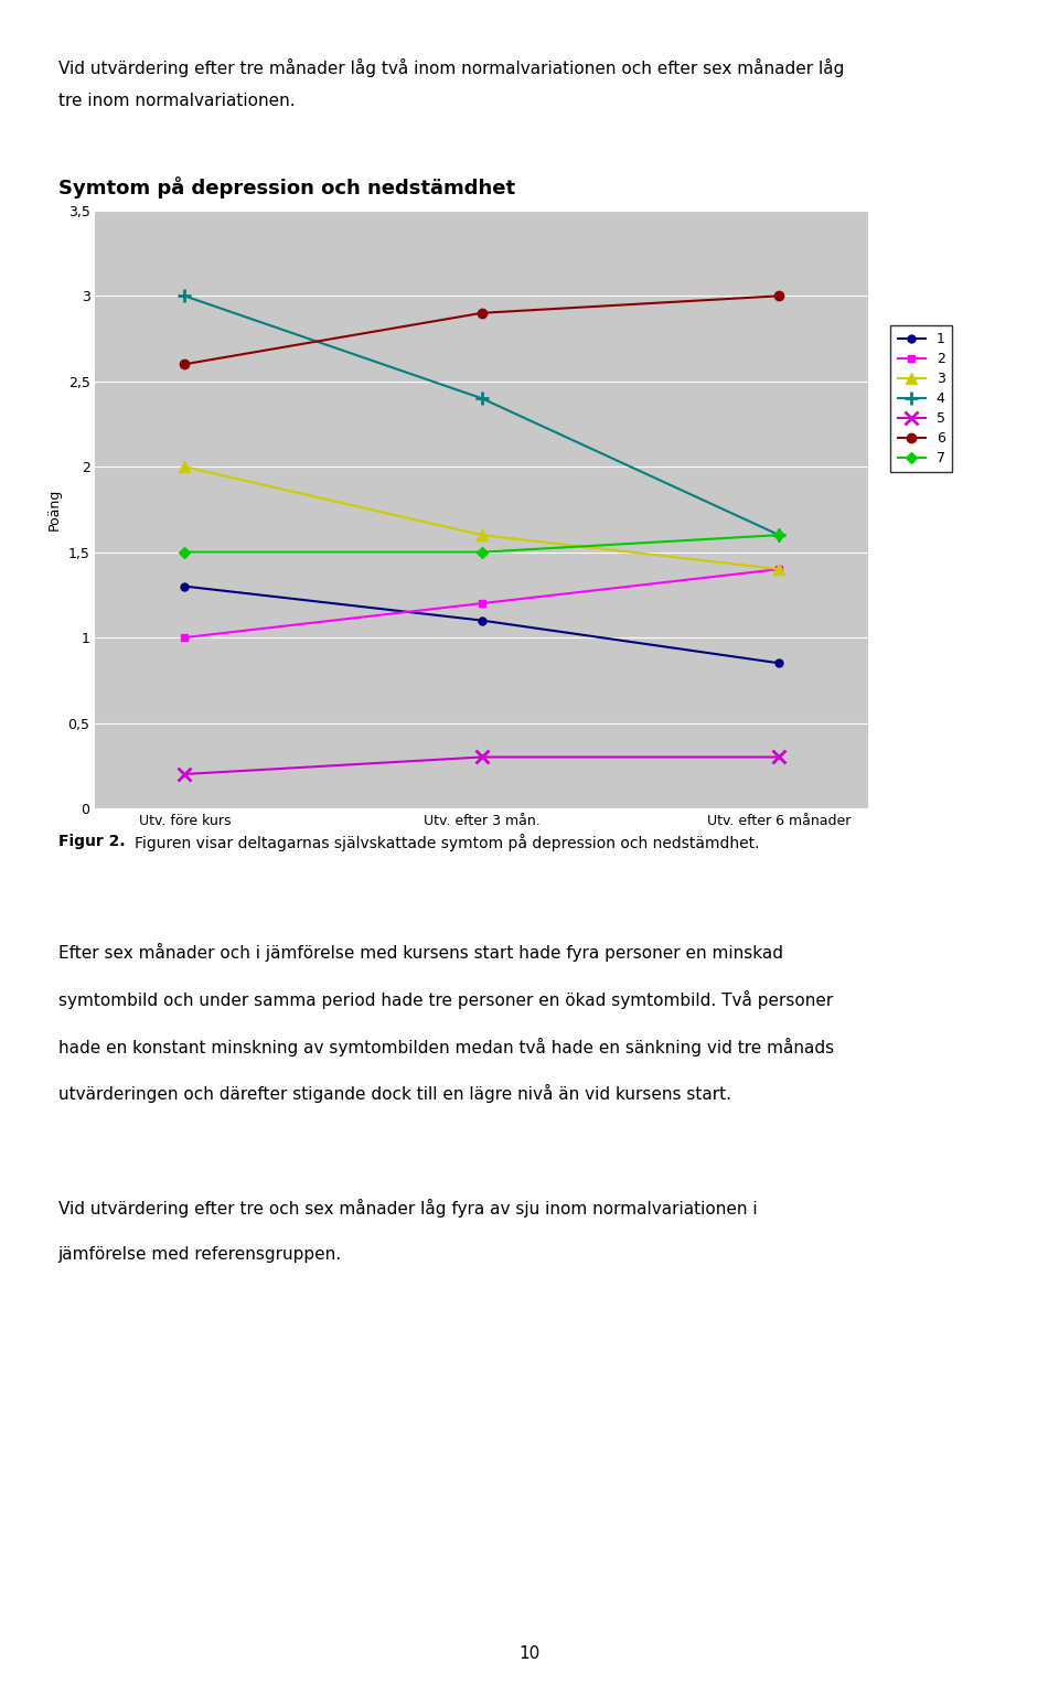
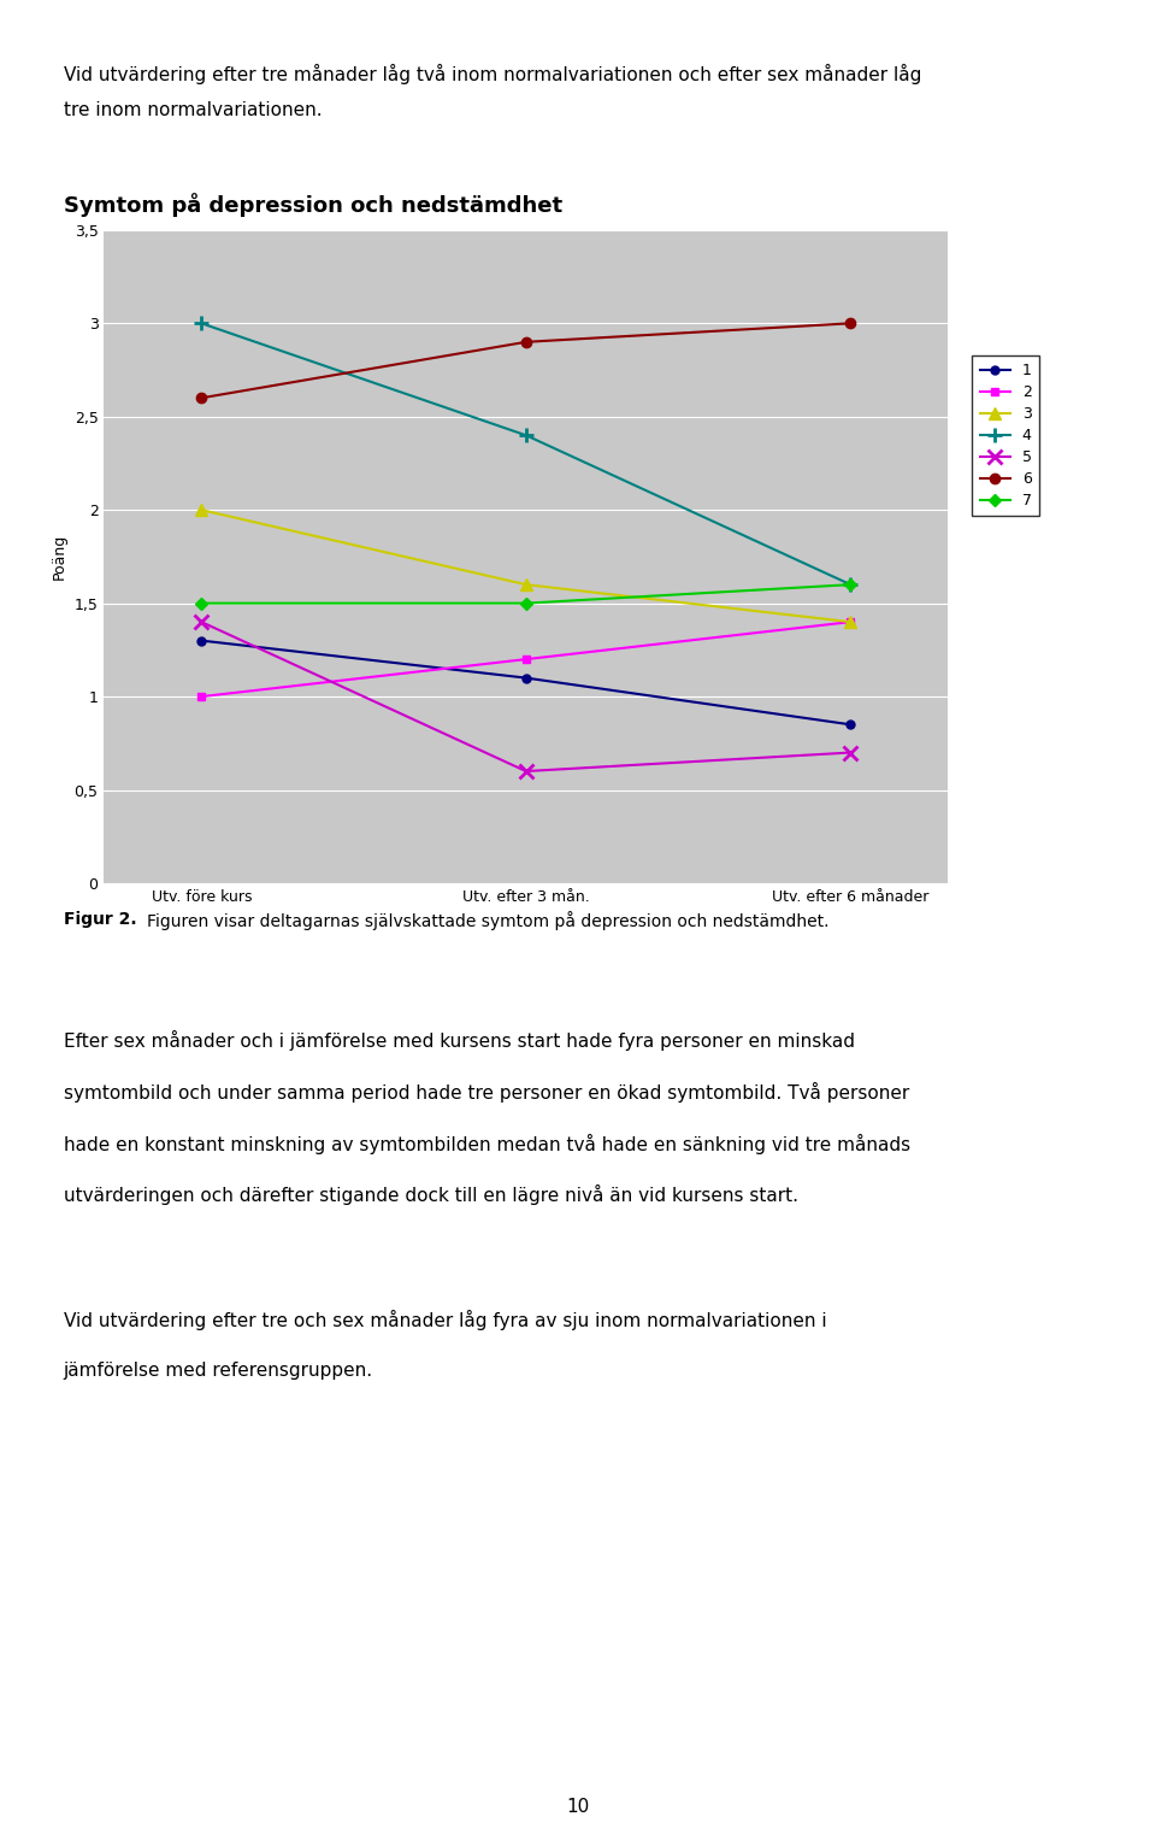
5/Utv. före kurs: 0,2 -> 1,4
5/Utv. efter 3 mån.: 0,3 -> 0,6
5/Utv. efter 6 månader: 0,3 -> 0,7
